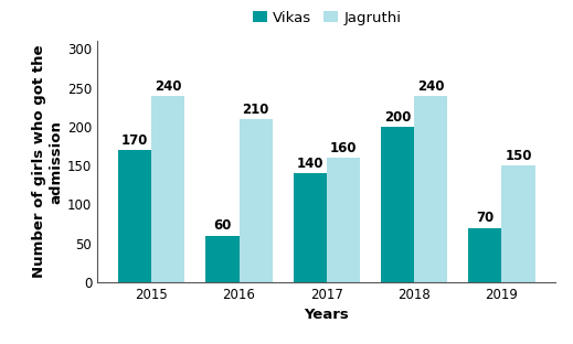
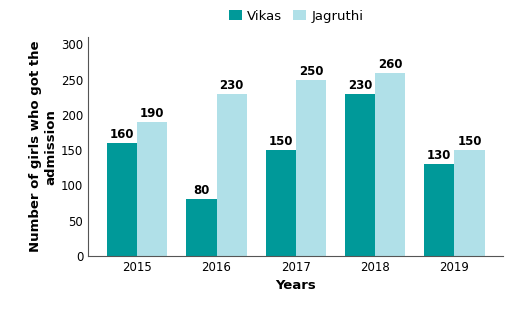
Vikas/2015: 170 -> 160
Jagruthi/2015: 240 -> 190
Vikas/2016: 60 -> 80
Jagruthi/2016: 210 -> 230
Vikas/2017: 140 -> 150
Jagruthi/2017: 160 -> 250
Vikas/2018: 200 -> 230
Jagruthi/2018: 240 -> 260
Vikas/2019: 70 -> 130
